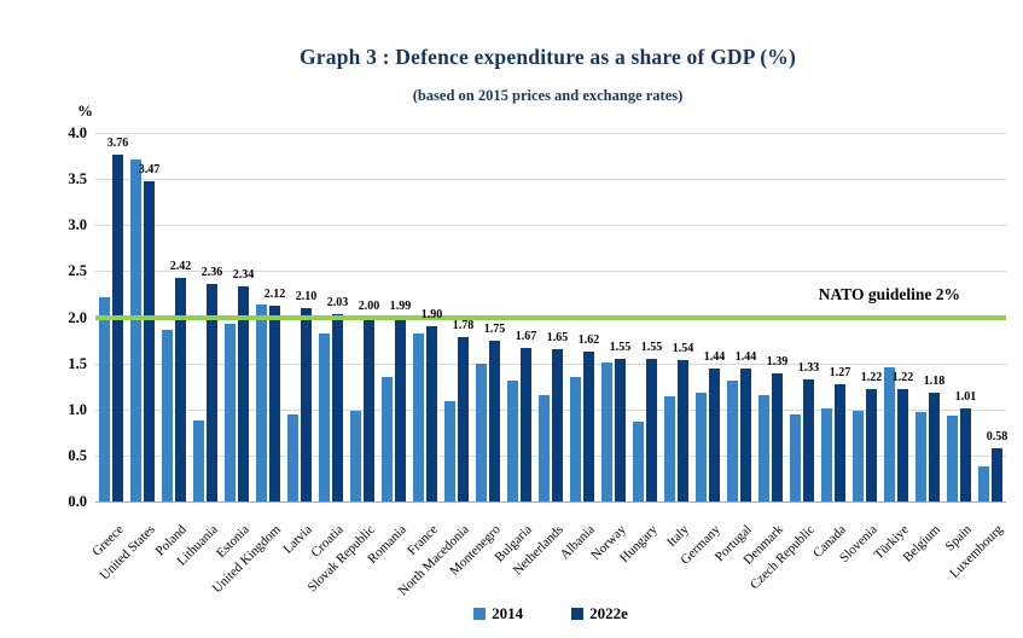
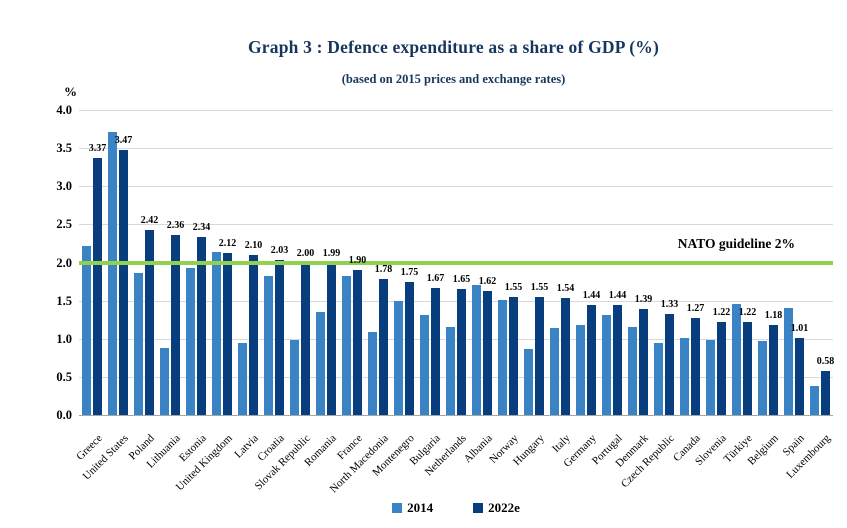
2022e/Greece: 3.76 -> 3.37
2014/Albania: 1.4 -> 1.7
2014/Spain: 0.9 -> 1.4
